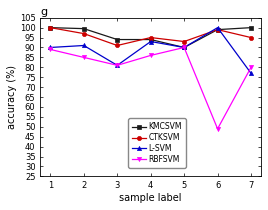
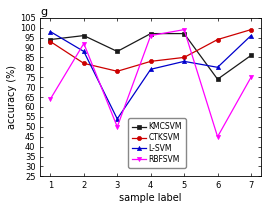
KMCSVM/1: 100 -> 94
CTKSVM/1: 100 -> 93
L-SVM/1: 90 -> 98
RBFSVM/1: 89 -> 64
KMCSVM/2: 100 -> 96
CTKSVM/2: 97 -> 82
L-SVM/2: 91 -> 88
RBFSVM/2: 85 -> 92
KMCSVM/3: 94 -> 88
CTKSVM/3: 91 -> 78
L-SVM/3: 81 -> 54
RBFSVM/3: 81 -> 50
KMCSVM/4: 94 -> 97
CTKSVM/4: 95 -> 83
L-SVM/4: 93 -> 79
RBFSVM/4: 86 -> 96
KMCSVM/5: 90 -> 97
CTKSVM/5: 93 -> 85
L-SVM/5: 90 -> 83
RBFSVM/5: 90 -> 99
KMCSVM/6: 99 -> 74
CTKSVM/6: 99 -> 94
L-SVM/6: 100 -> 80
RBFSVM/6: 49 -> 45
KMCSVM/7: 100 -> 86
CTKSVM/7: 95 -> 99
L-SVM/7: 77 -> 96
RBFSVM/7: 80 -> 75
